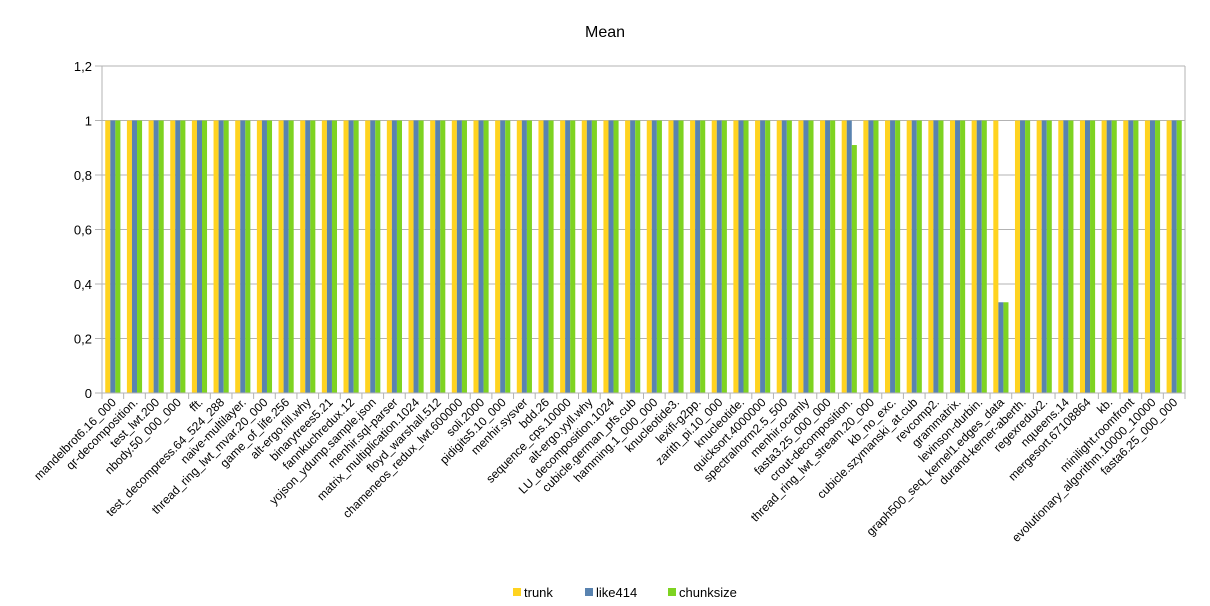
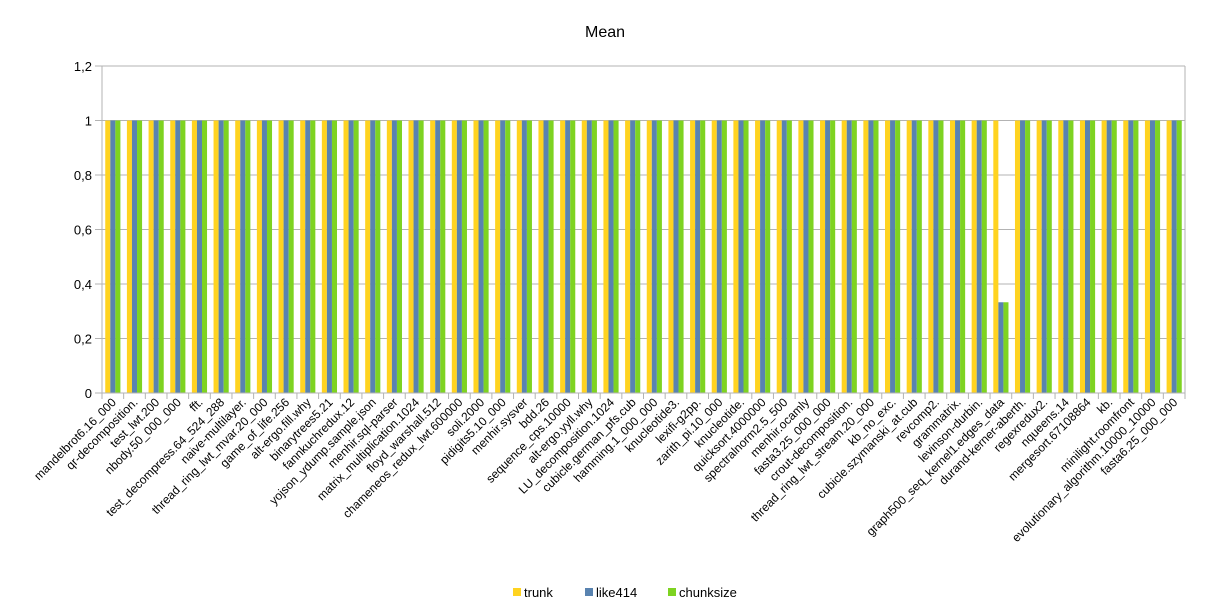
chunksize/crout-decomposition.: 0,91 -> 1,00
